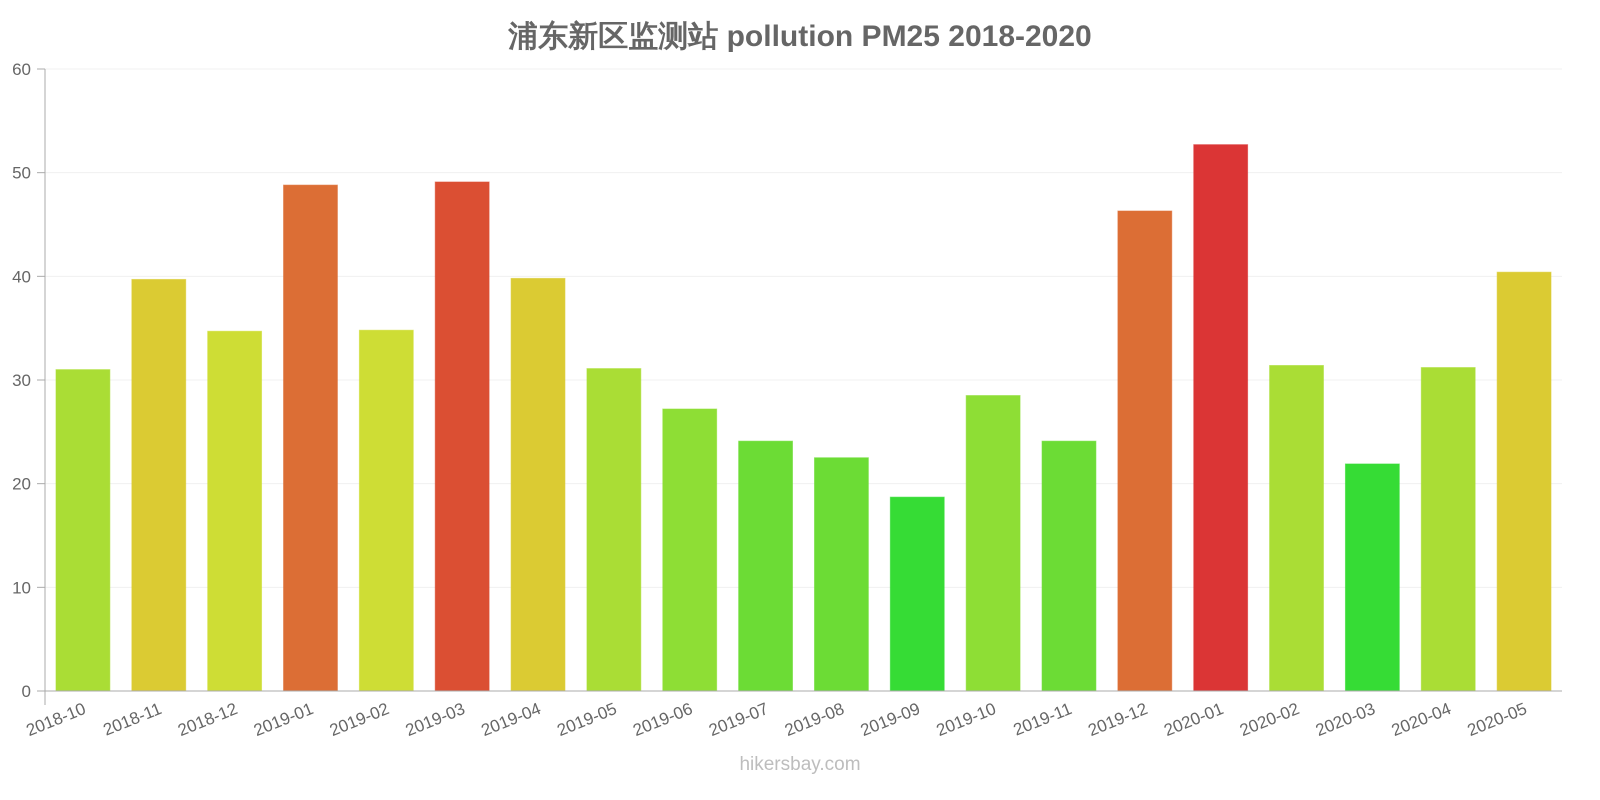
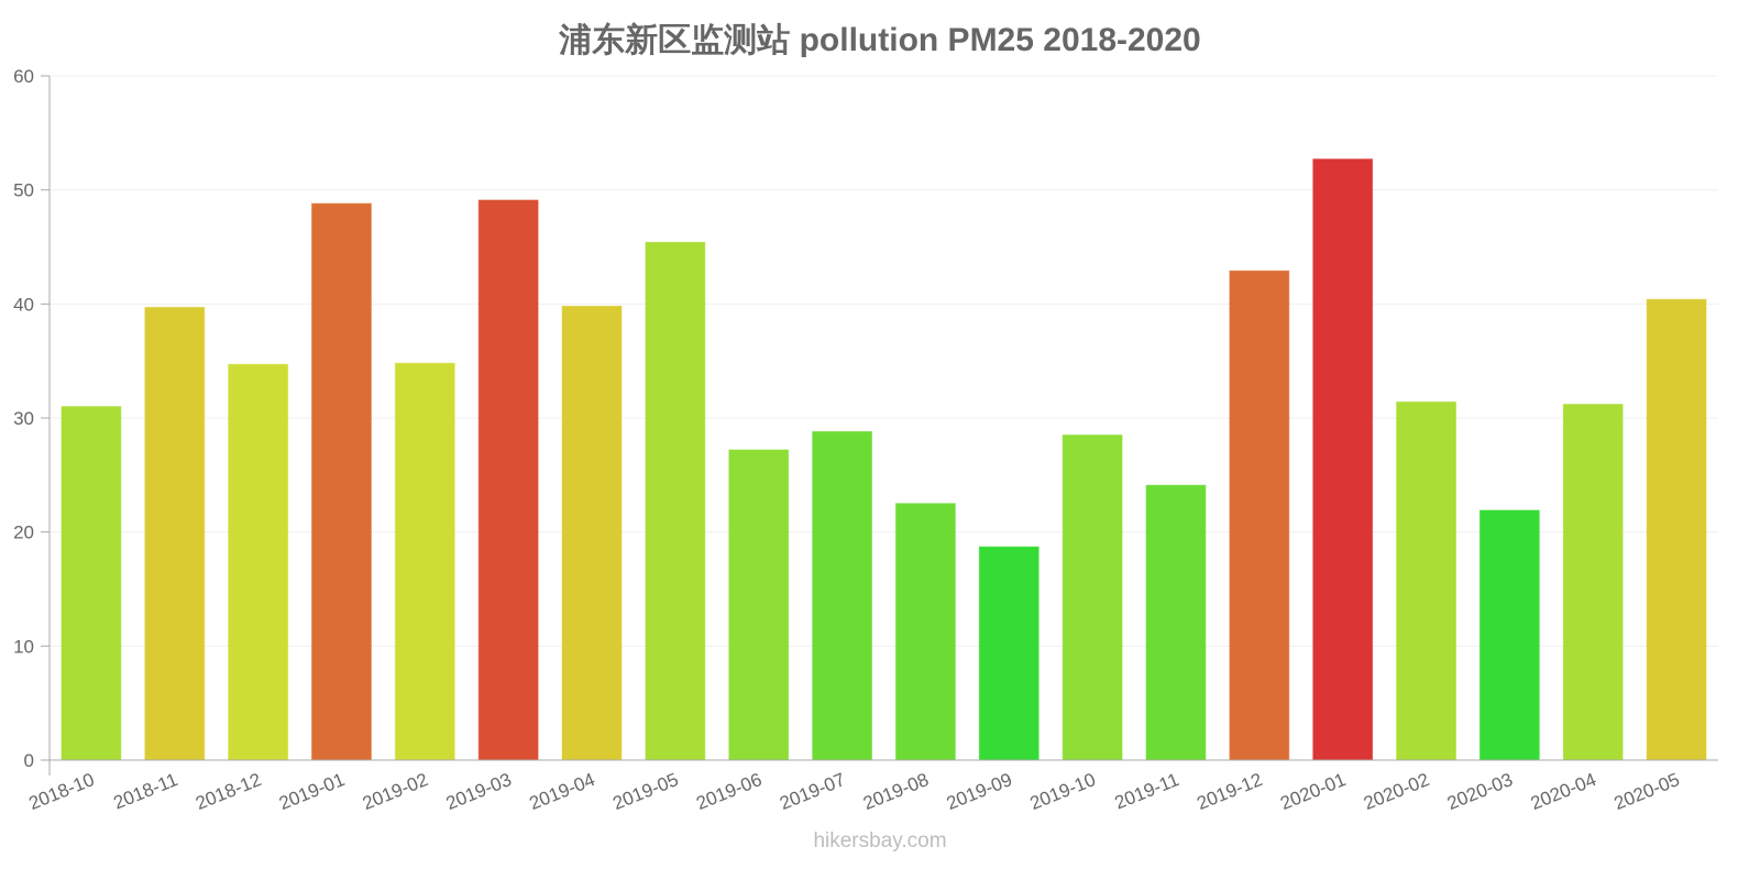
2019-05: 31.1 -> 45.4
2019-07: 24.1 -> 28.8
2019-12: 46.3 -> 42.9
